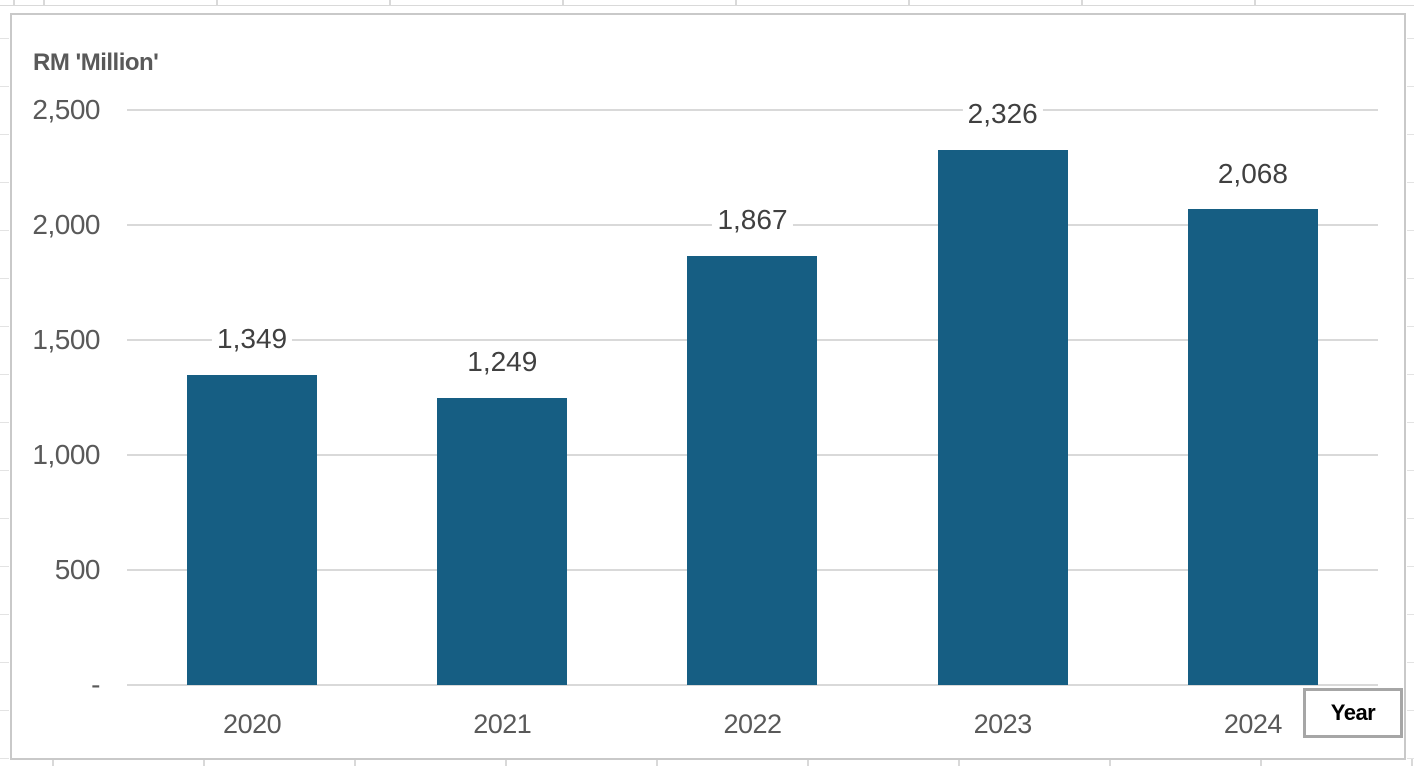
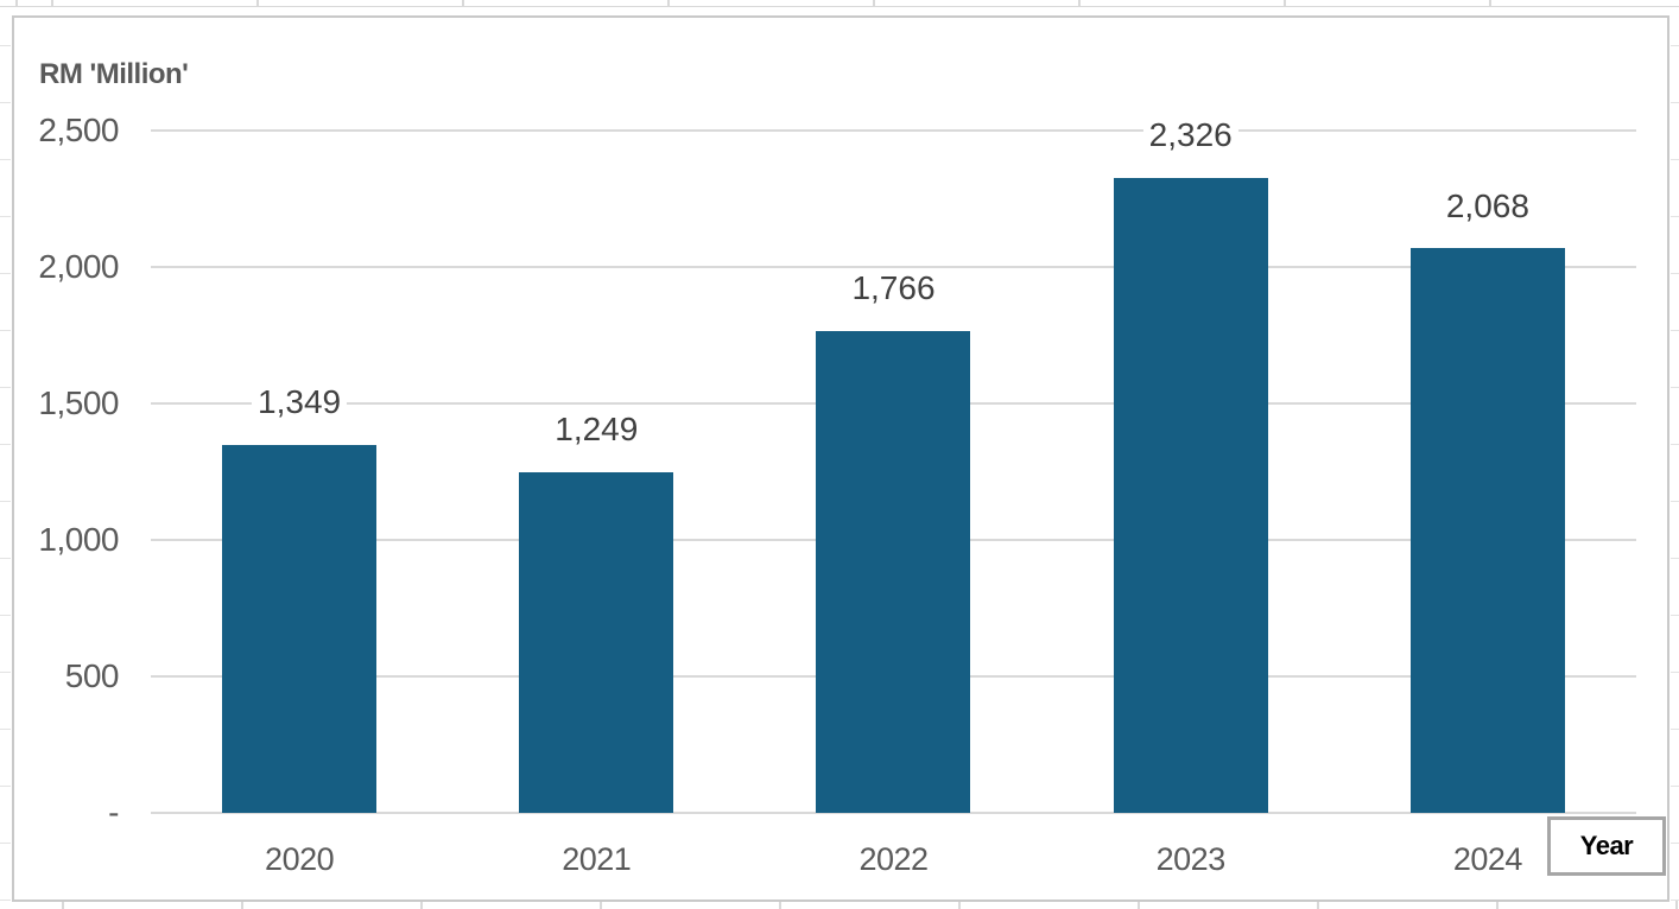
2022: 1,867 -> 1,766
